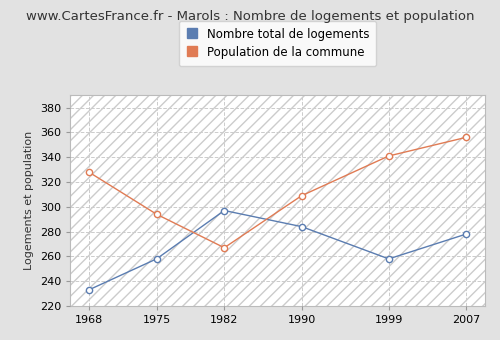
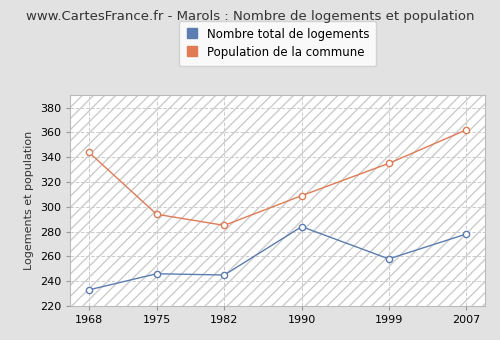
Population de la commune/1968: 328 -> 344
Nombre total de logements/1975: 258 -> 246
Nombre total de logements/1982: 297 -> 245
Population de la commune/1982: 267 -> 285
Population de la commune/1999: 341 -> 335
Population de la commune/2007: 356 -> 362
